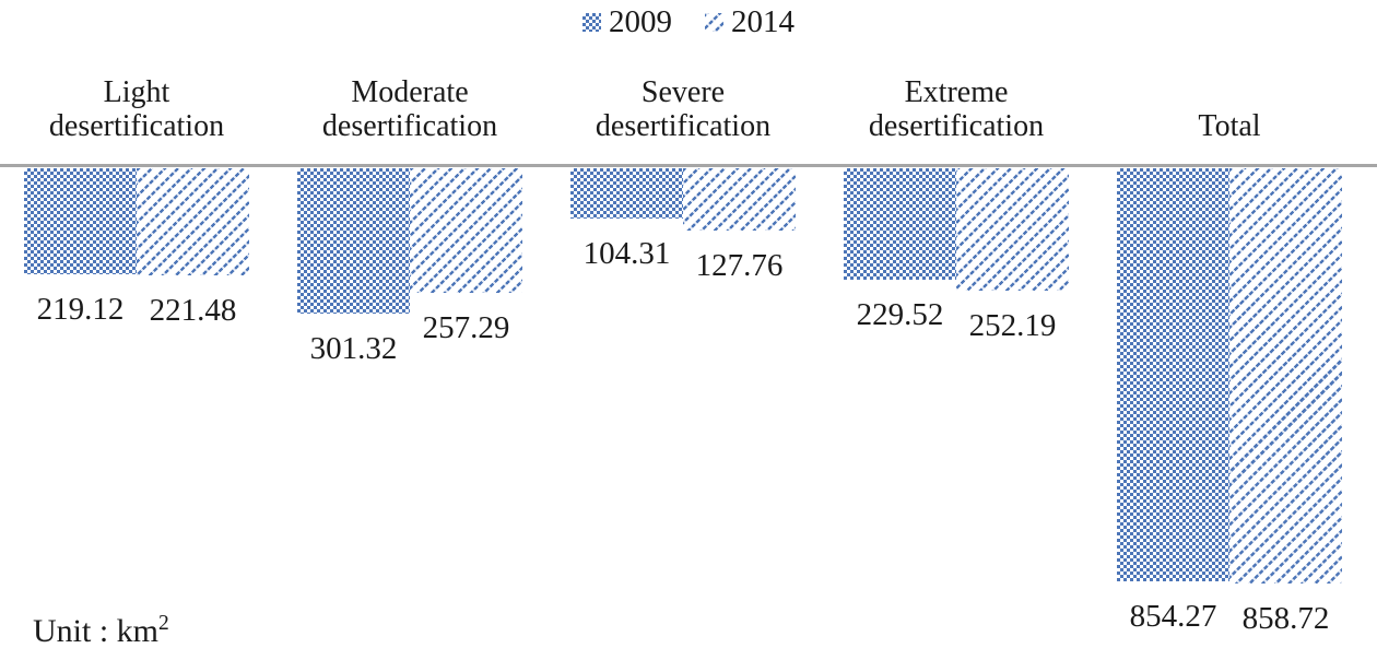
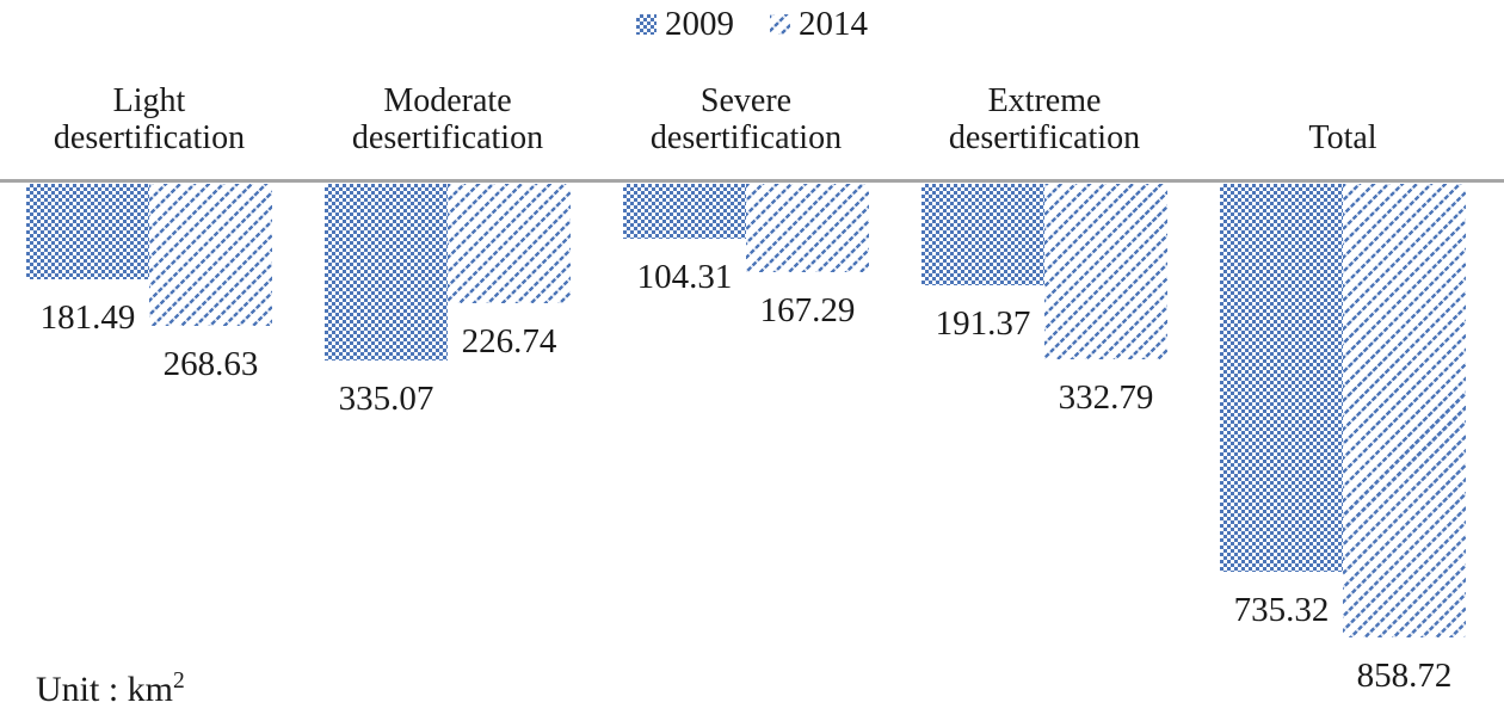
2009/Light desertification: 219.12 -> 181.49
2014/Light desertification: 221.48 -> 268.63
2009/Moderate desertification: 301.32 -> 335.07
2014/Moderate desertification: 257.29 -> 226.74
2014/Severe desertification: 127.76 -> 167.29
2009/Extreme desertification: 229.52 -> 191.37
2014/Extreme desertification: 252.19 -> 332.79
2009/Total: 854.27 -> 735.32
